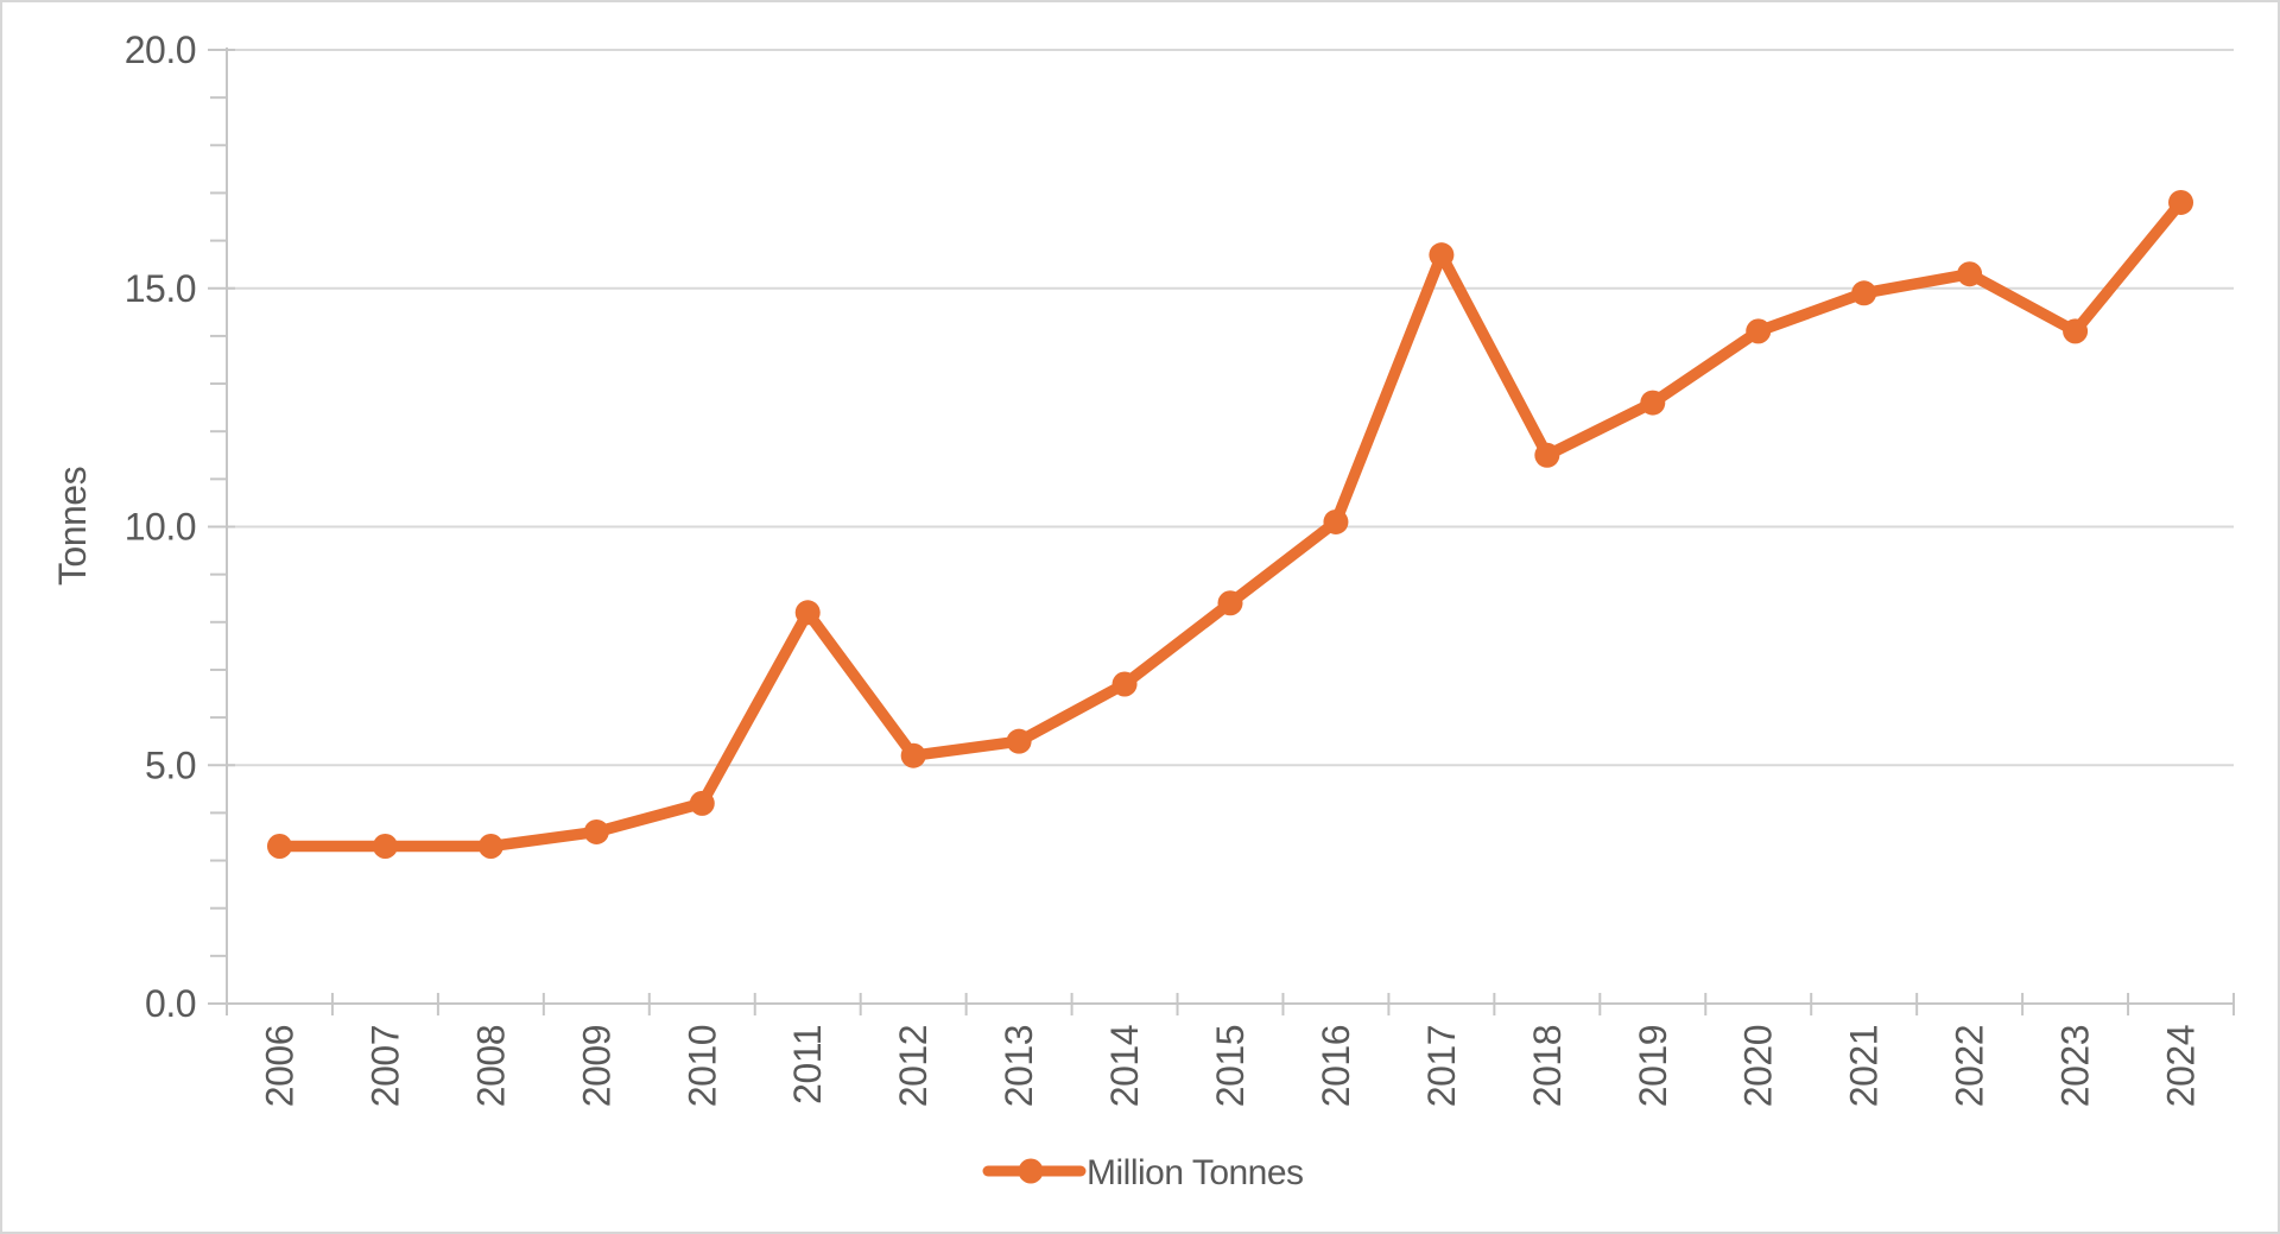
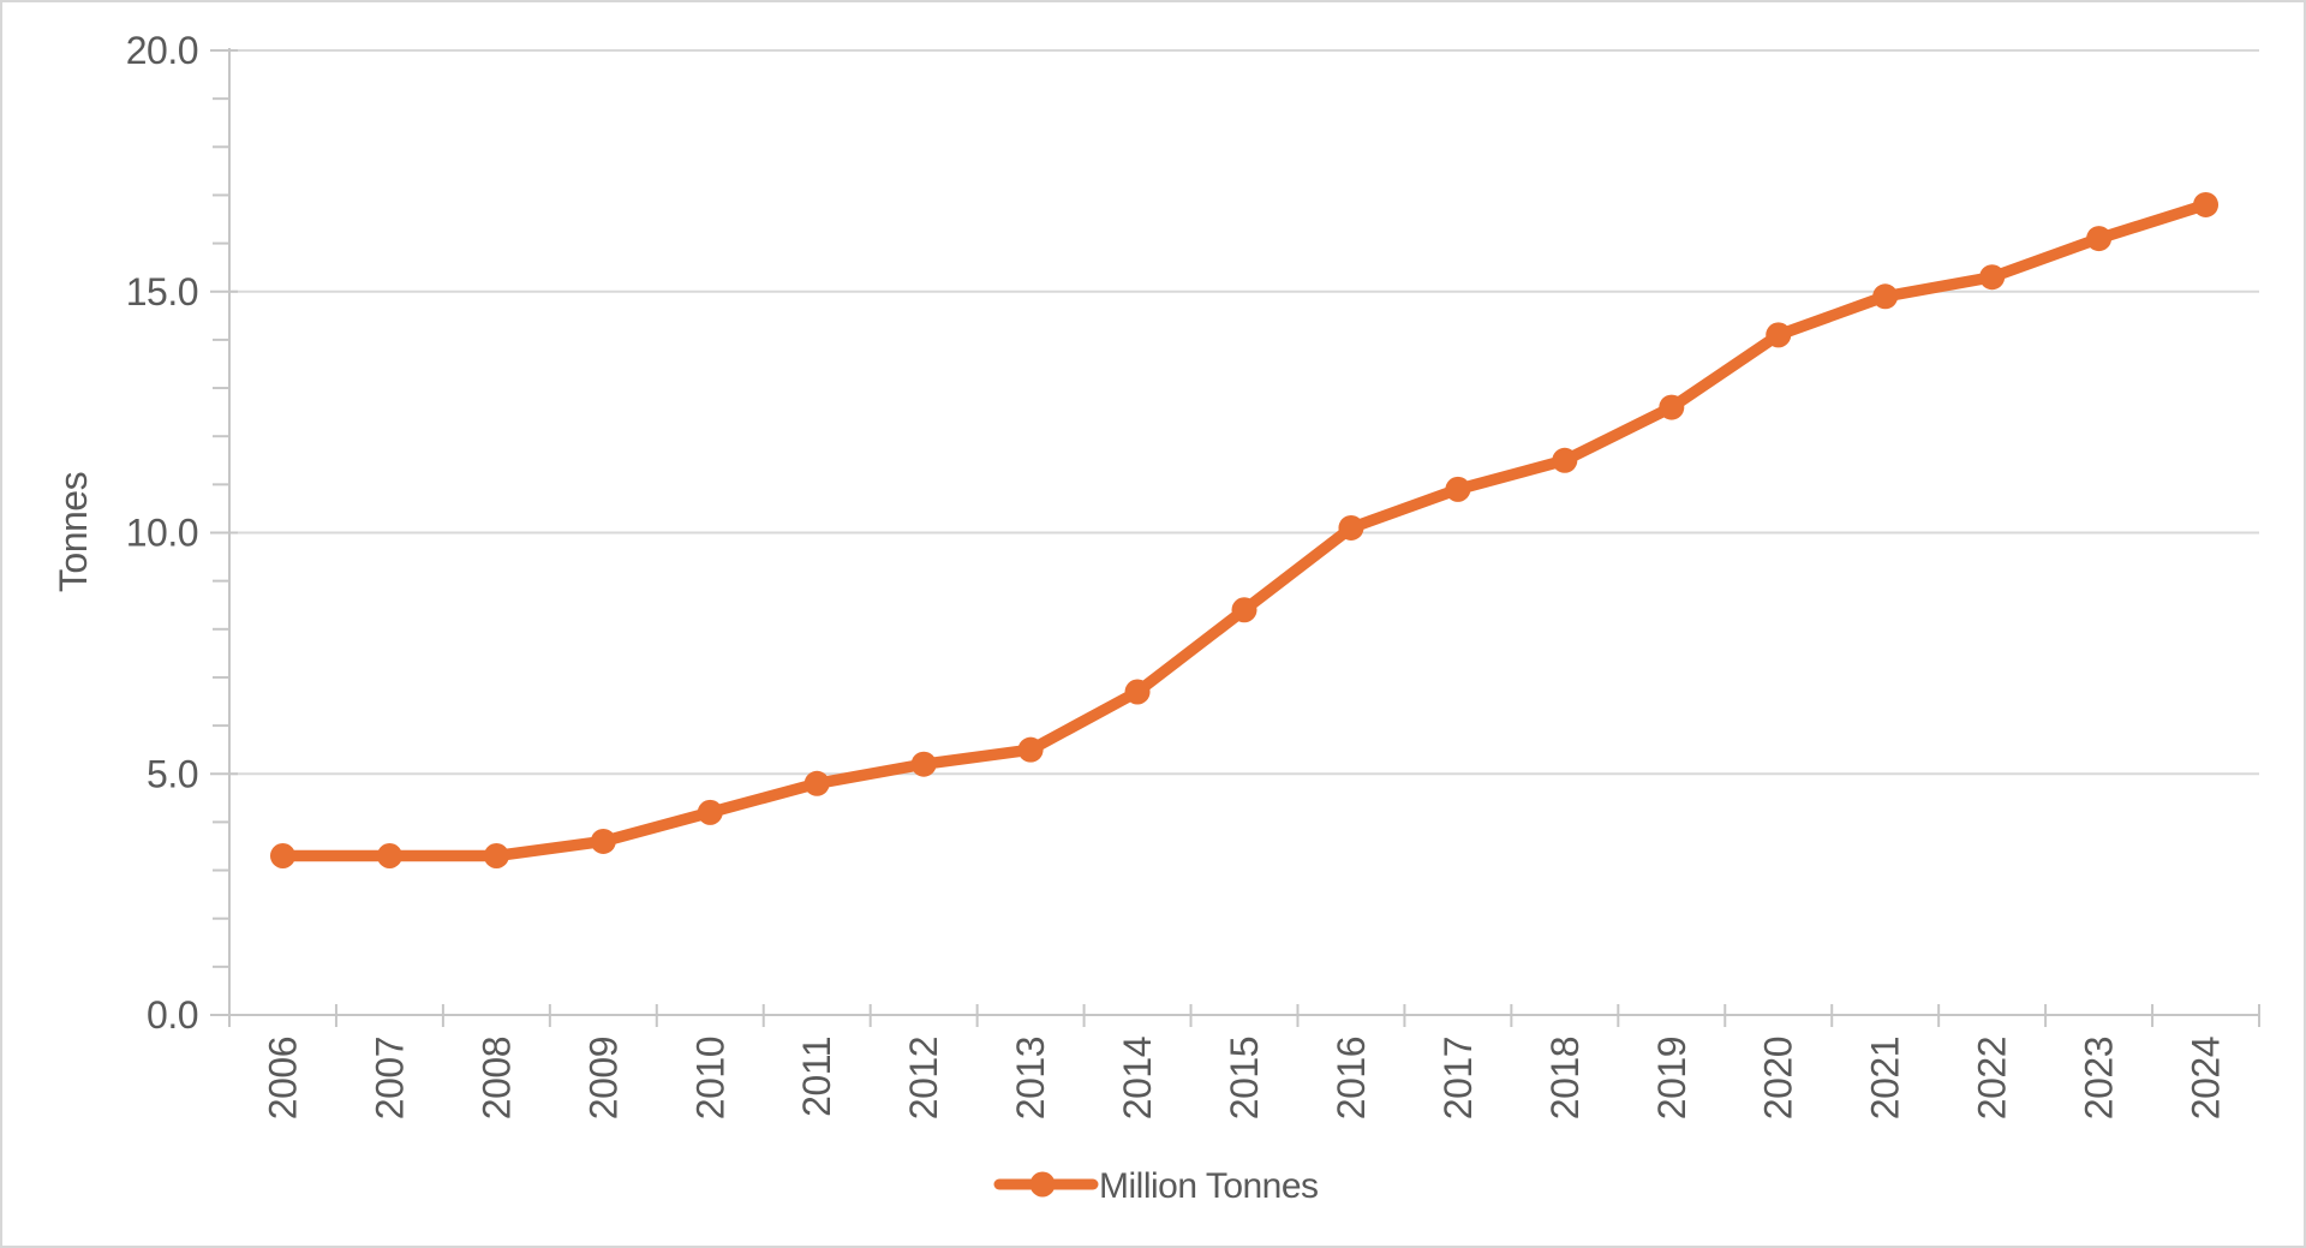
2011: 8.2 -> 4.8
2017: 15.7 -> 10.9
2023: 14.1 -> 16.1
